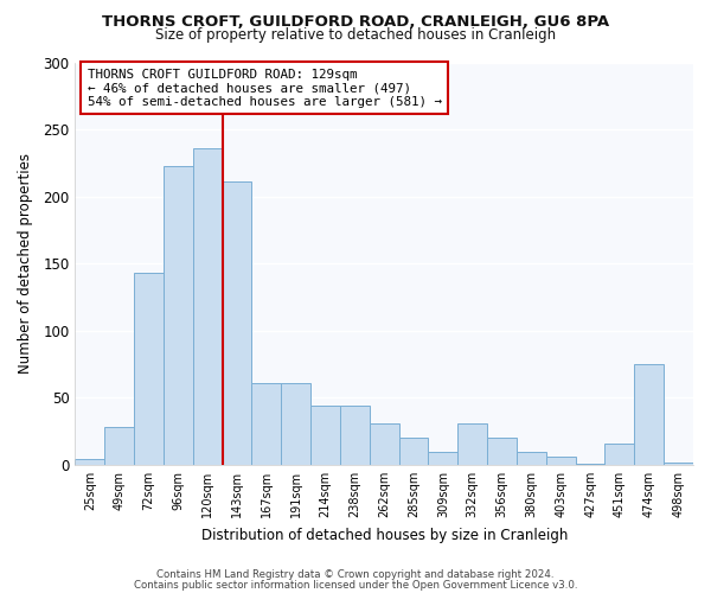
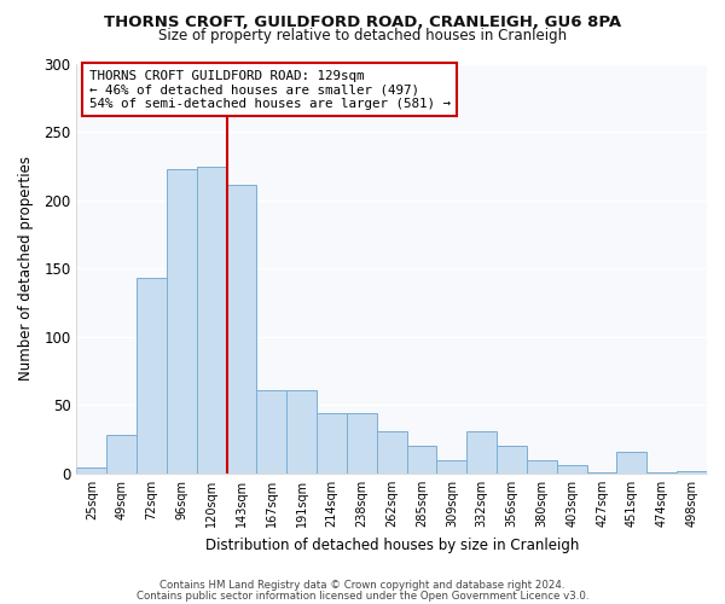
120sqm: 236 -> 224
474sqm: 75 -> 1
